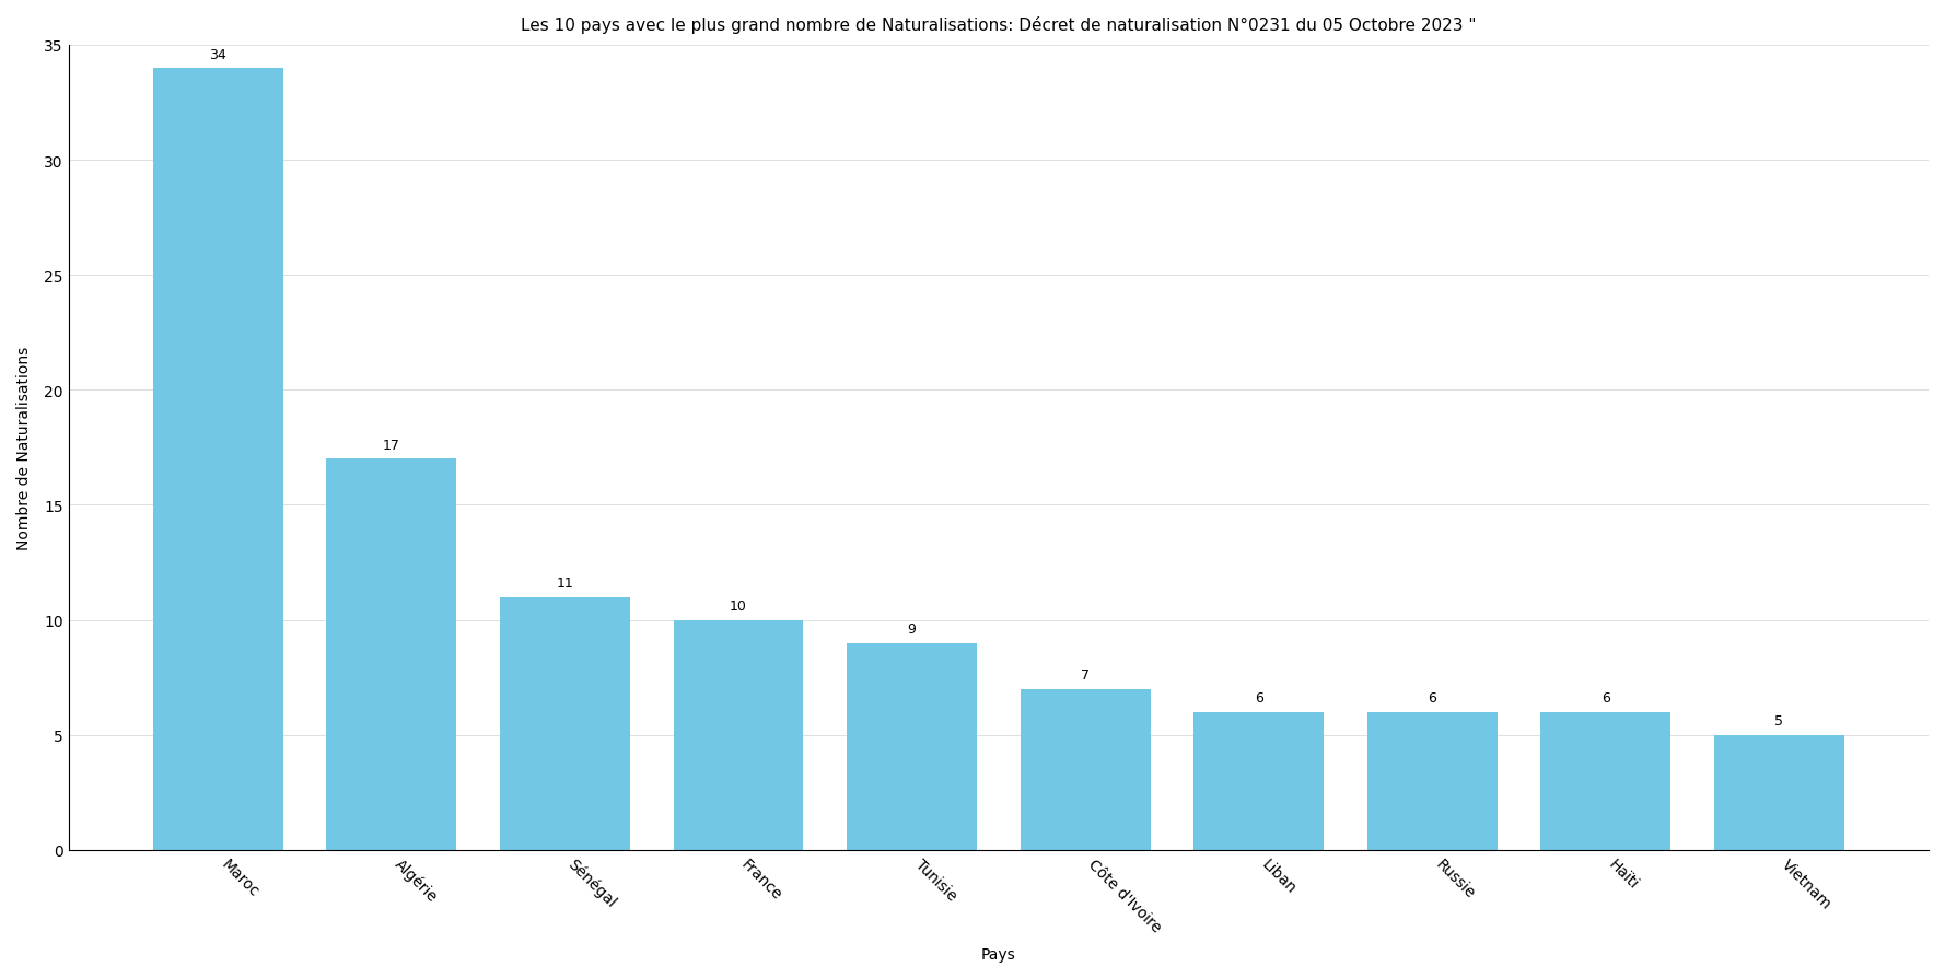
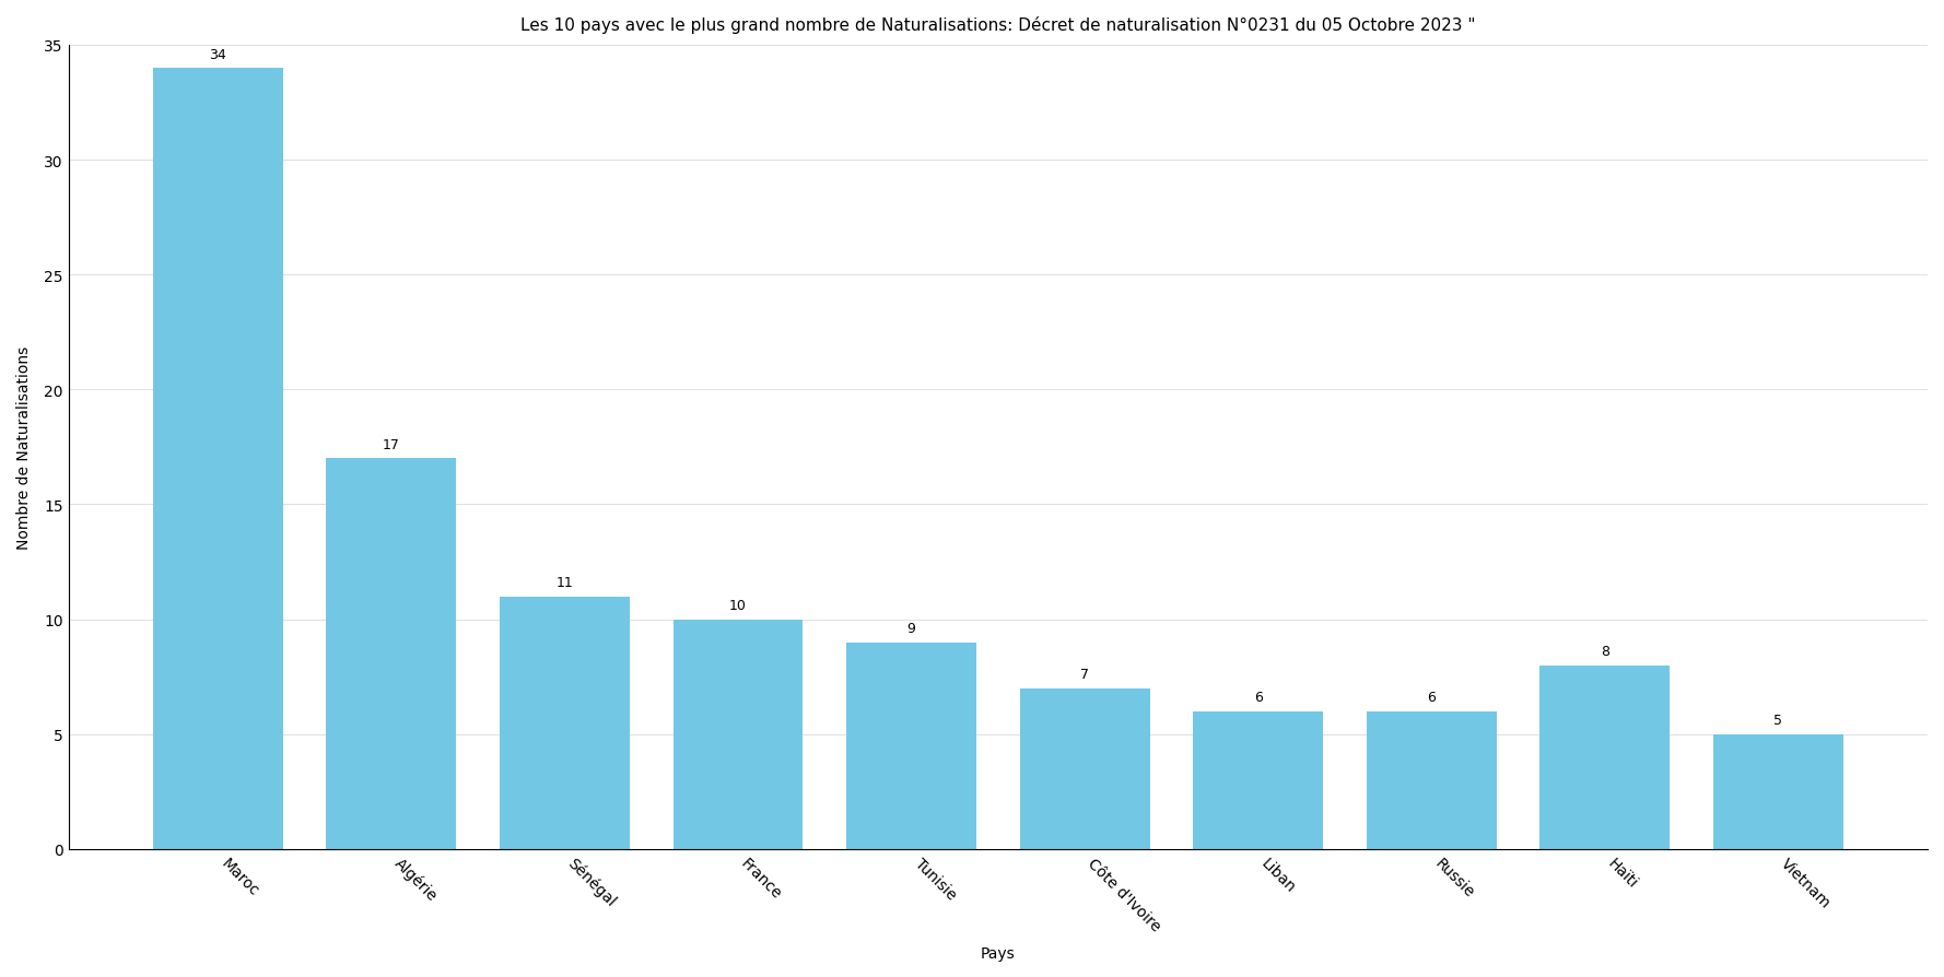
Haïti: 6 -> 8
